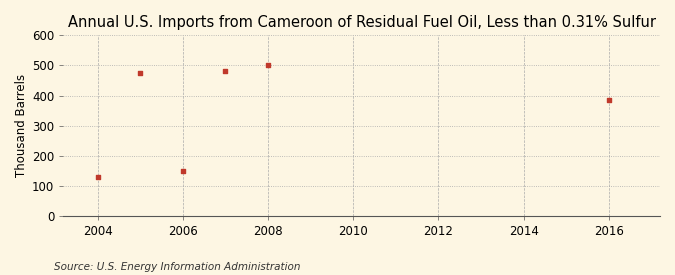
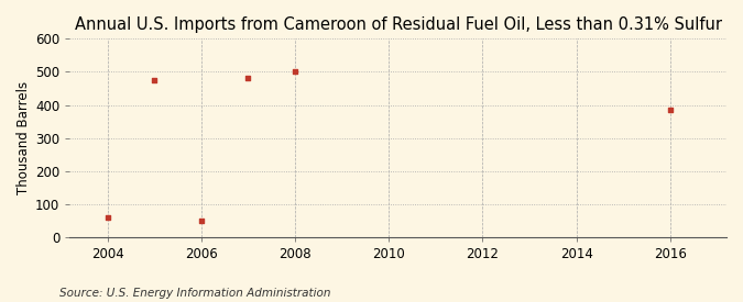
2004: 130 -> 60
2006: 150 -> 50
